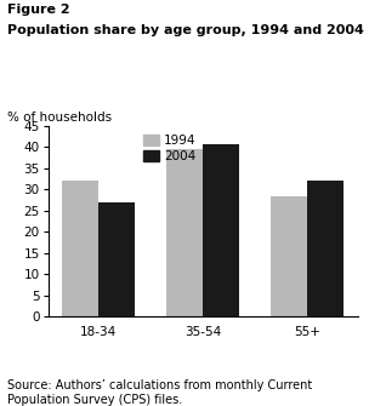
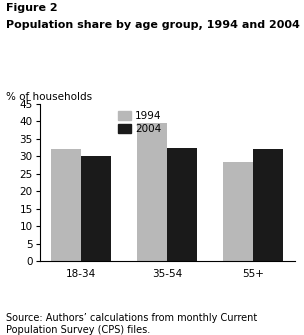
2004/18-34: 27.0 -> 30.0
2004/35-54: 40.8 -> 32.5
